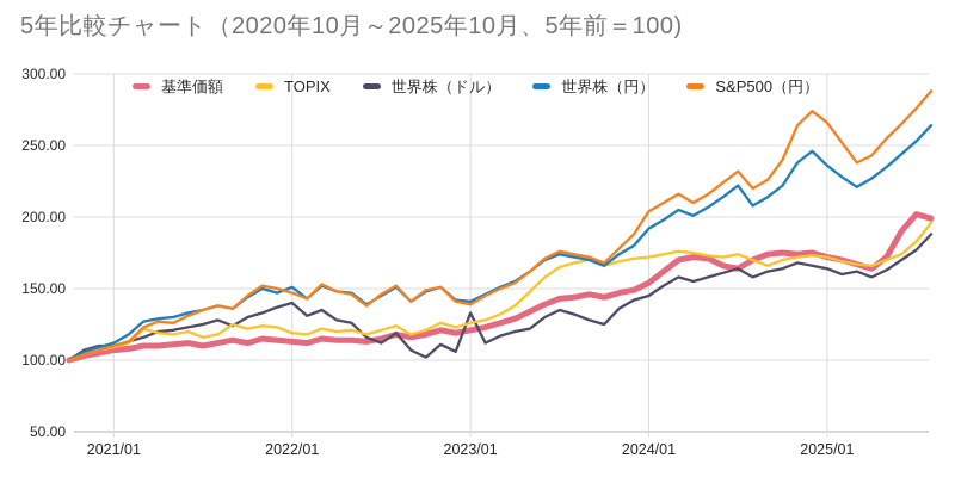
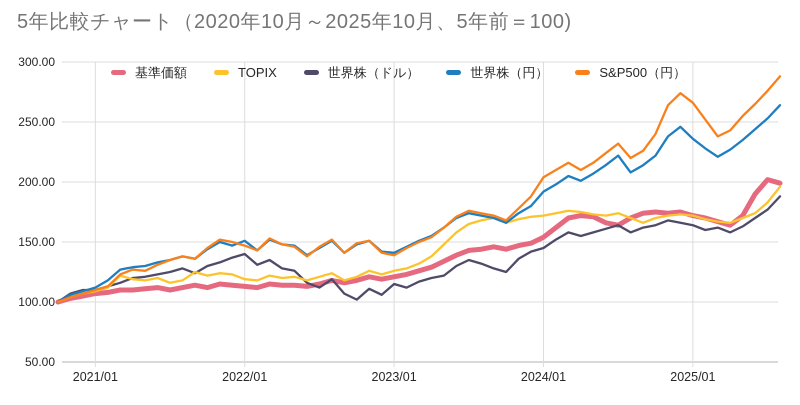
世界株（ドル）/2023/01: 133 -> 115
